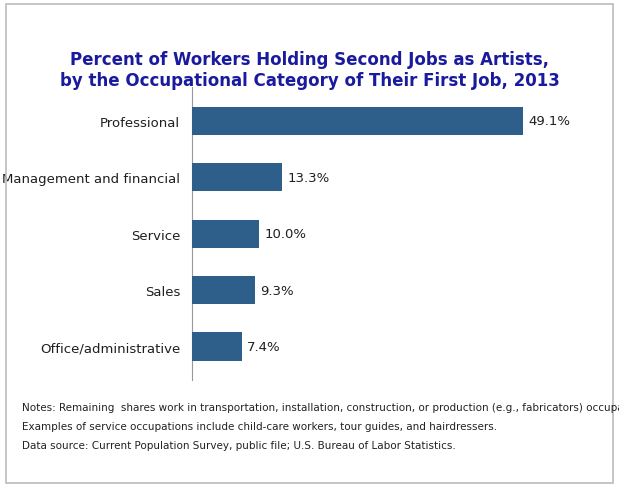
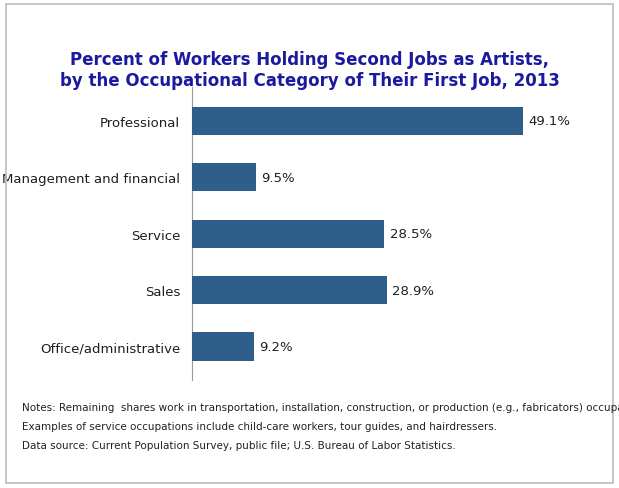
Management and financial: 13.3% -> 9.5%
Service: 10.0% -> 28.5%
Sales: 9.3% -> 28.9%
Office/administrative: 7.4% -> 9.2%
